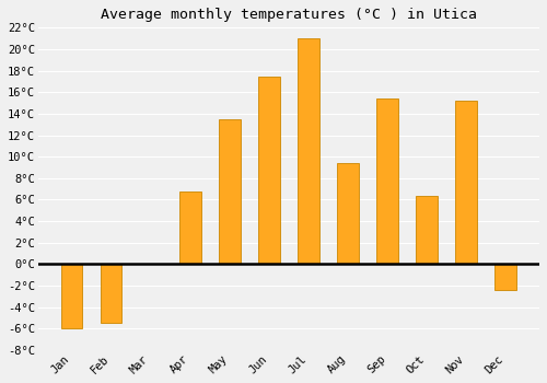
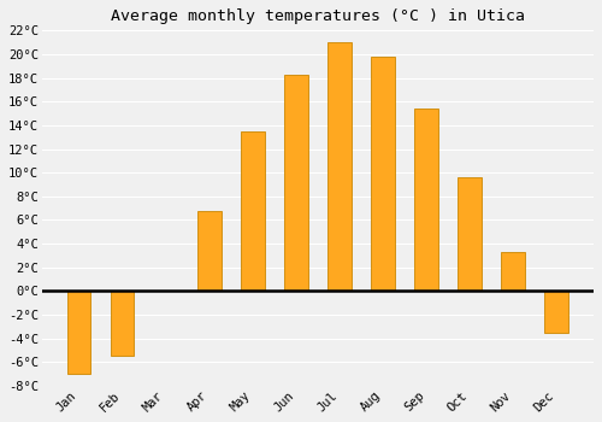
Jan: -6.0°C -> -7.0°C
Jun: 17.4°C -> 18.3°C
Aug: 9.4°C -> 19.8°C
Oct: 6.4°C -> 9.6°C
Nov: 15.2°C -> 3.3°C
Dec: -2.4°C -> -3.5°C
